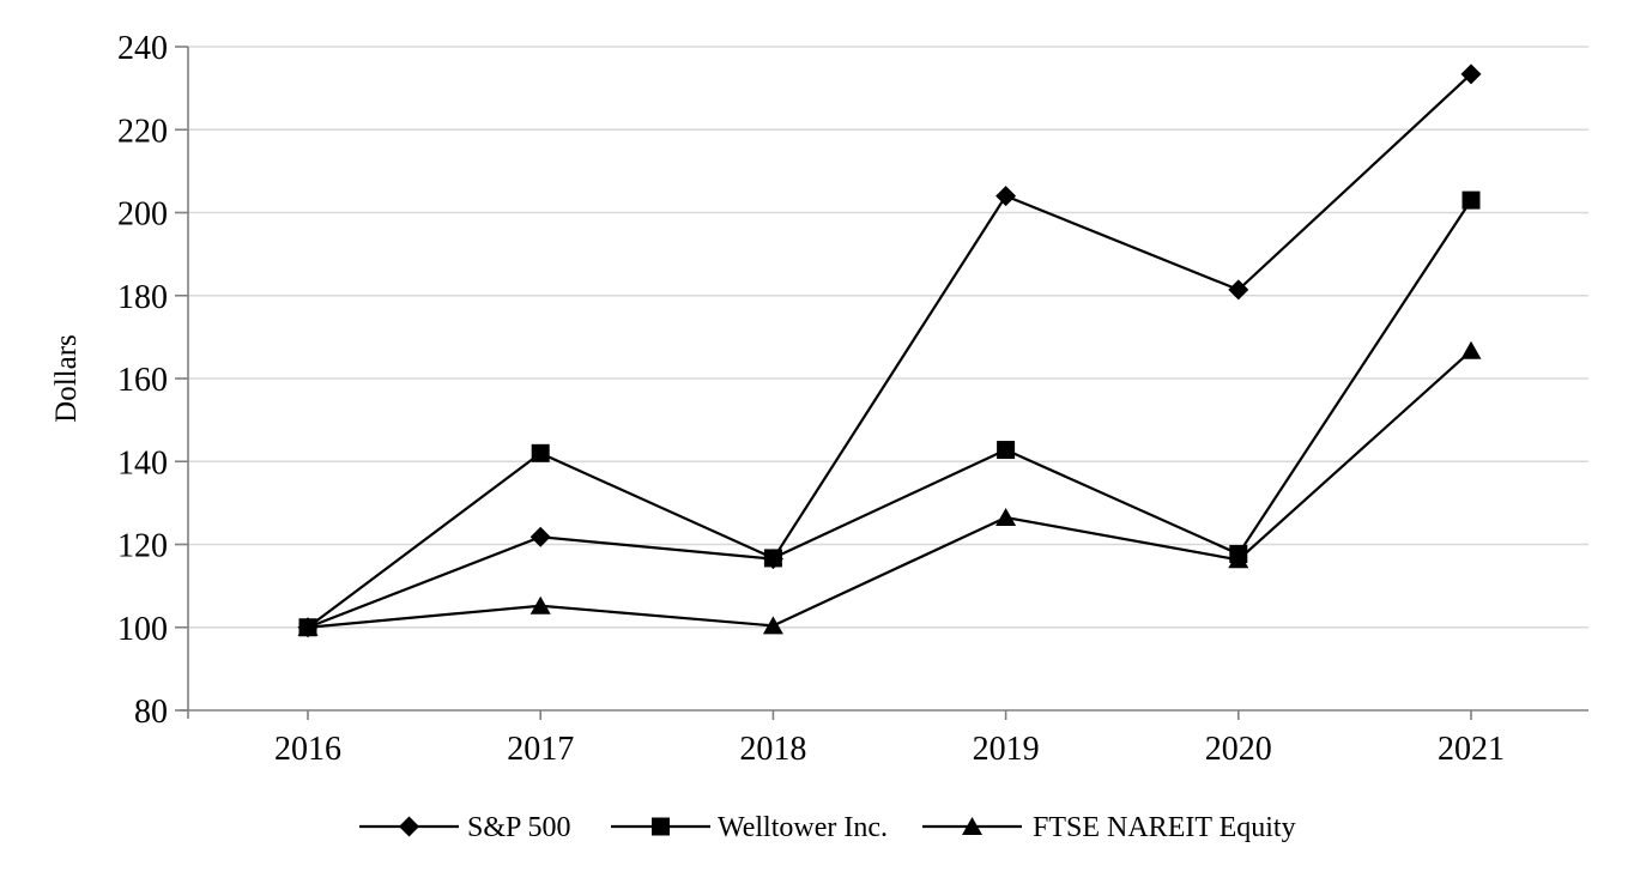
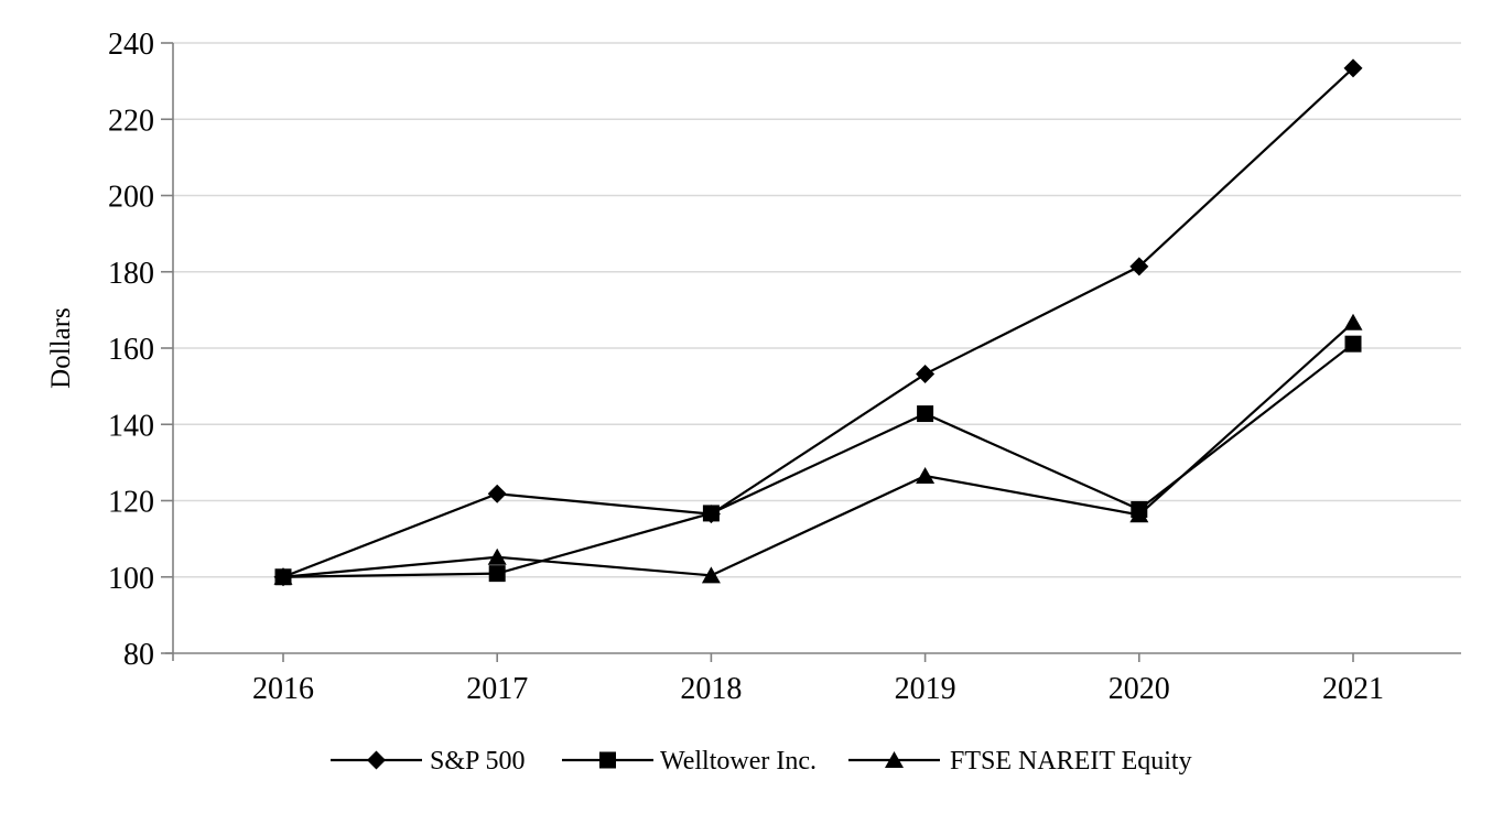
Welltower Inc./2017: 142 -> 101
S&P 500/2019: 204 -> 153
Welltower Inc./2021: 203 -> 161
